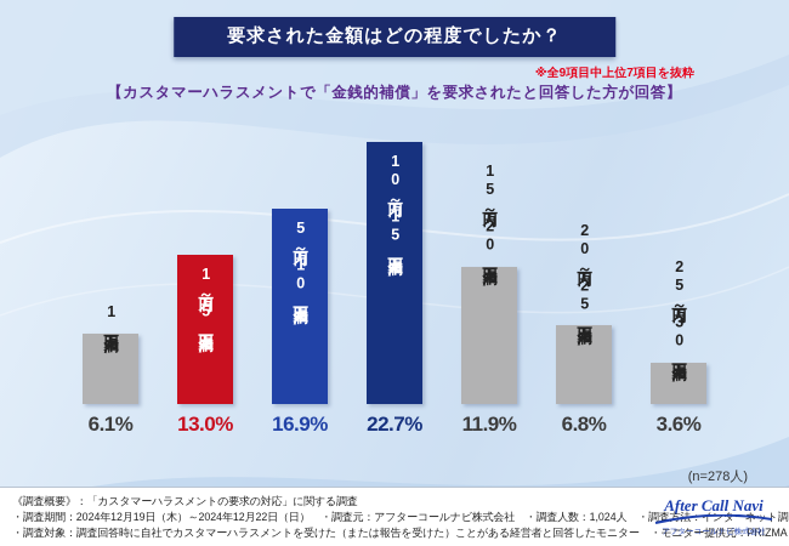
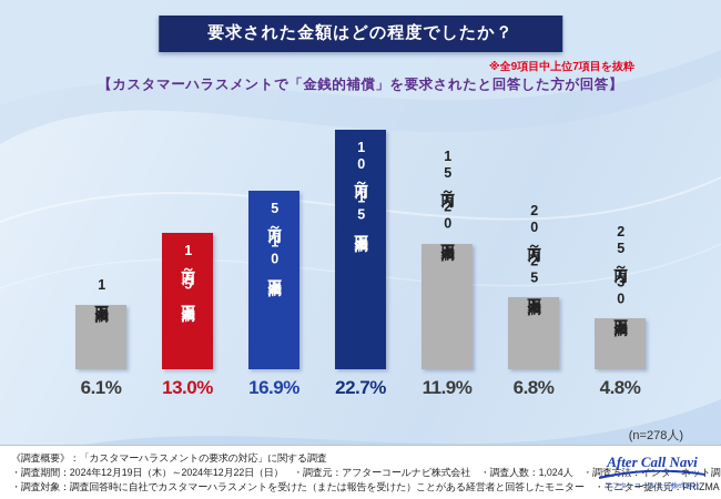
25万円～30万円未満: 3.6% -> 4.8%
